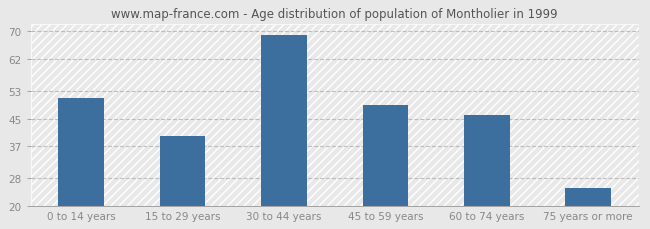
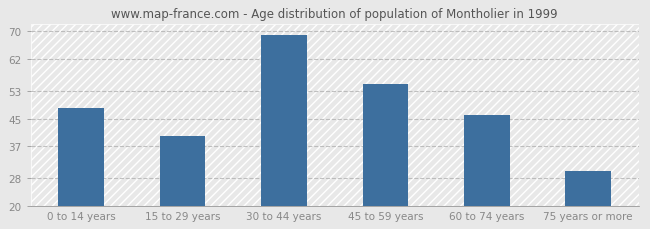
0 to 14 years: 51 -> 48
45 to 59 years: 49 -> 55
75 years or more: 25 -> 30
